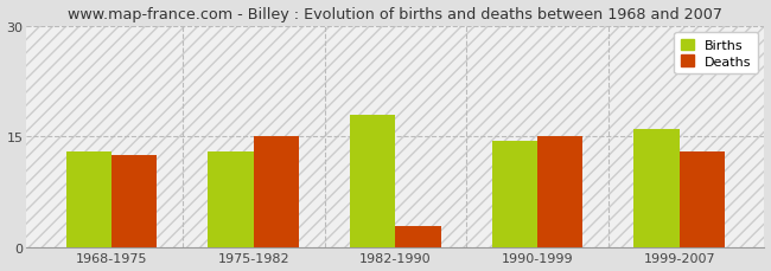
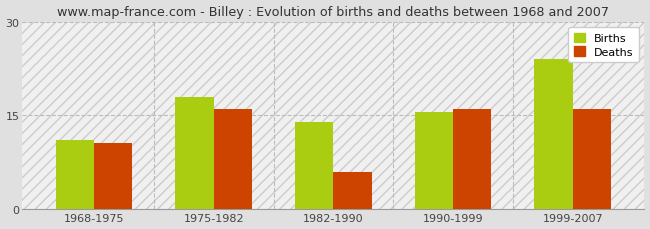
Births/1968-1975: 13.0 -> 11.0
Deaths/1968-1975: 12.5 -> 10.6
Births/1975-1982: 13.0 -> 18.0
Deaths/1975-1982: 15.0 -> 16.0
Births/1982-1990: 18.0 -> 14.0
Deaths/1982-1990: 3.0 -> 6.0
Births/1990-1999: 14.5 -> 15.6
Deaths/1990-1999: 15.0 -> 16.0
Births/1999-2007: 16.0 -> 24.0
Deaths/1999-2007: 13.0 -> 16.0
